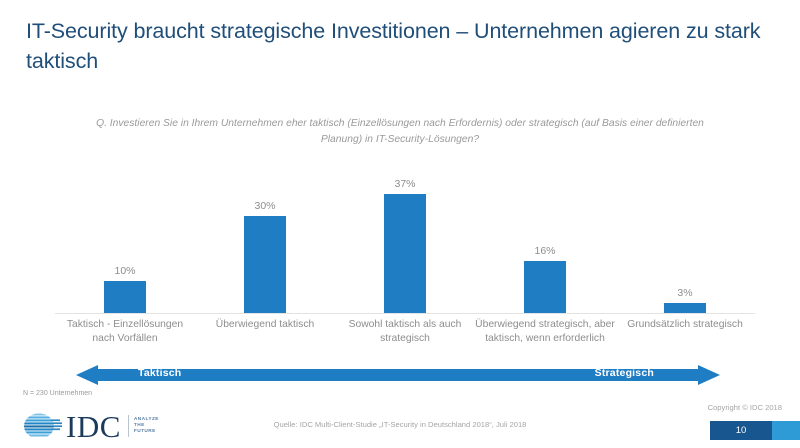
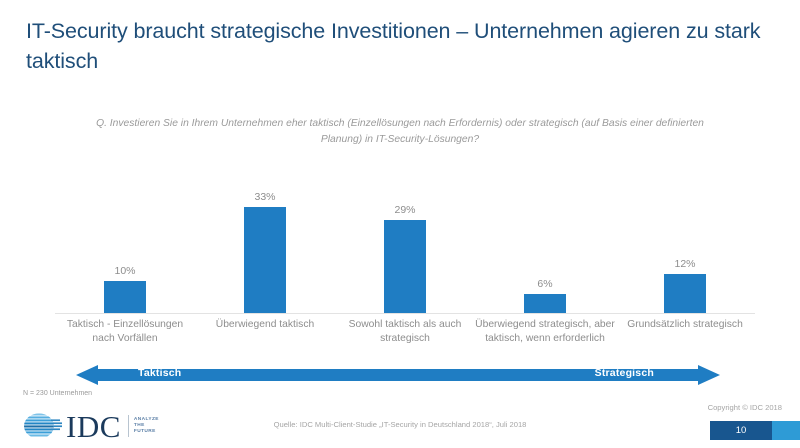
Überwiegend taktisch: 30% -> 33%
Sowohl taktisch als auch strategisch: 37% -> 29%
Überwiegend strategisch, aber taktisch, wenn erforderlich: 16% -> 6%
Grundsätzlich strategisch: 3% -> 12%
